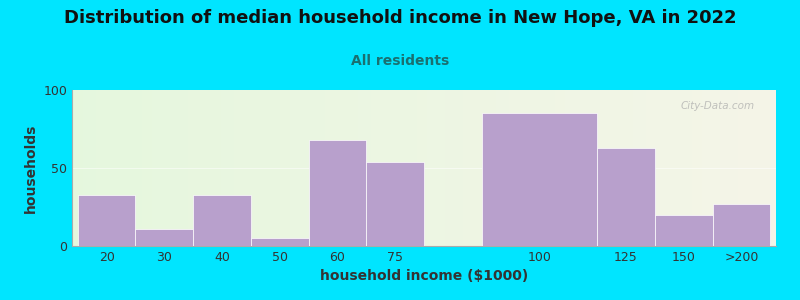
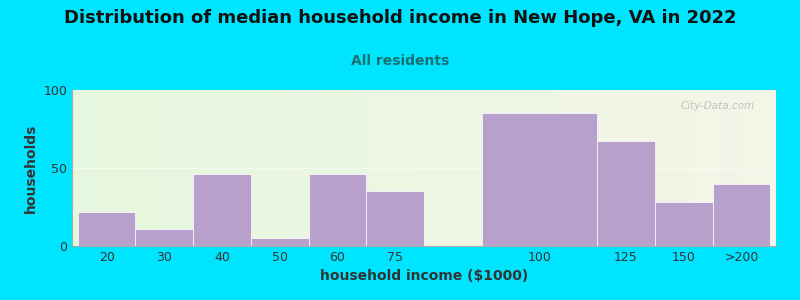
20: 33 -> 22
40: 33 -> 46
60: 68 -> 46
75: 54 -> 35
125: 63 -> 67
150: 20 -> 28
>200: 27 -> 40
